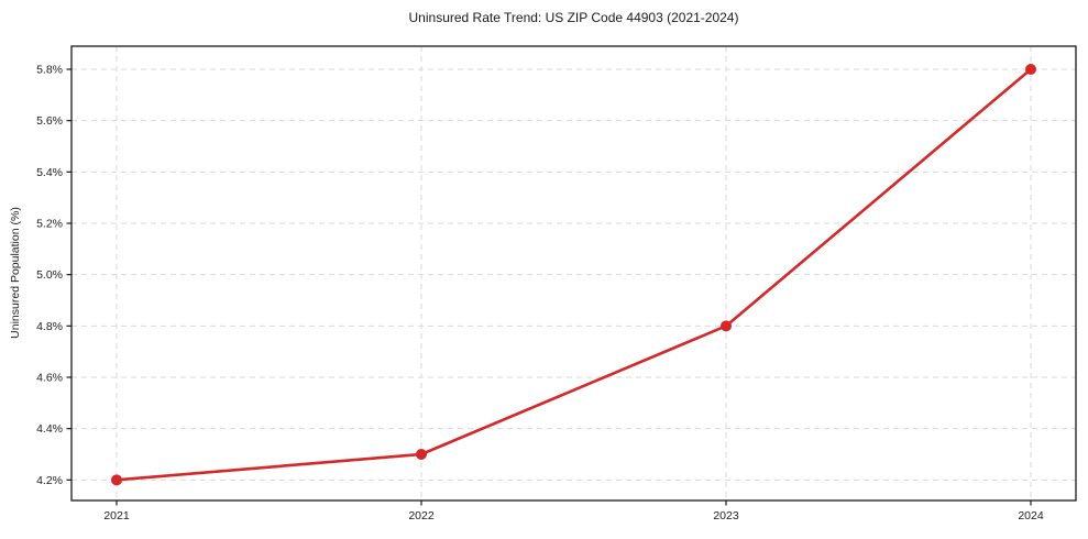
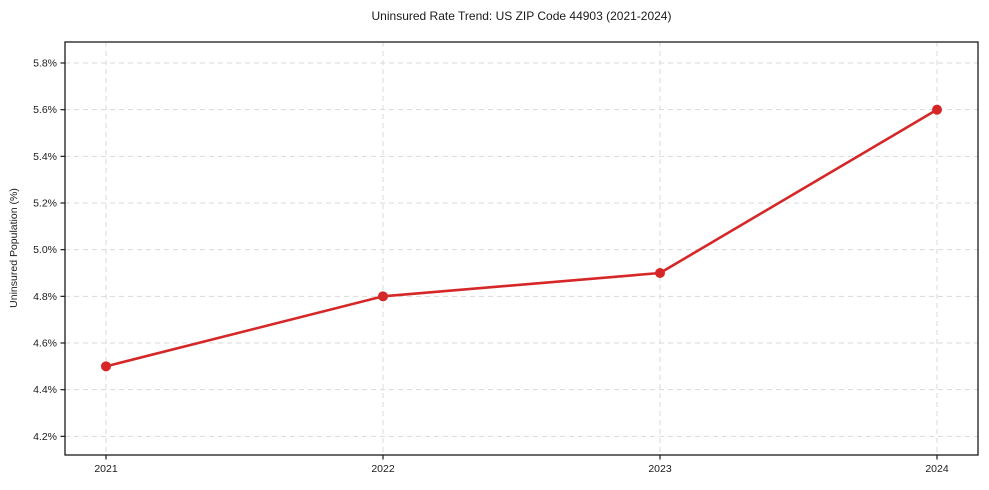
2021: 4.2% -> 4.5%
2022: 4.3% -> 4.8%
2023: 4.8% -> 4.9%
2024: 5.8% -> 5.6%
